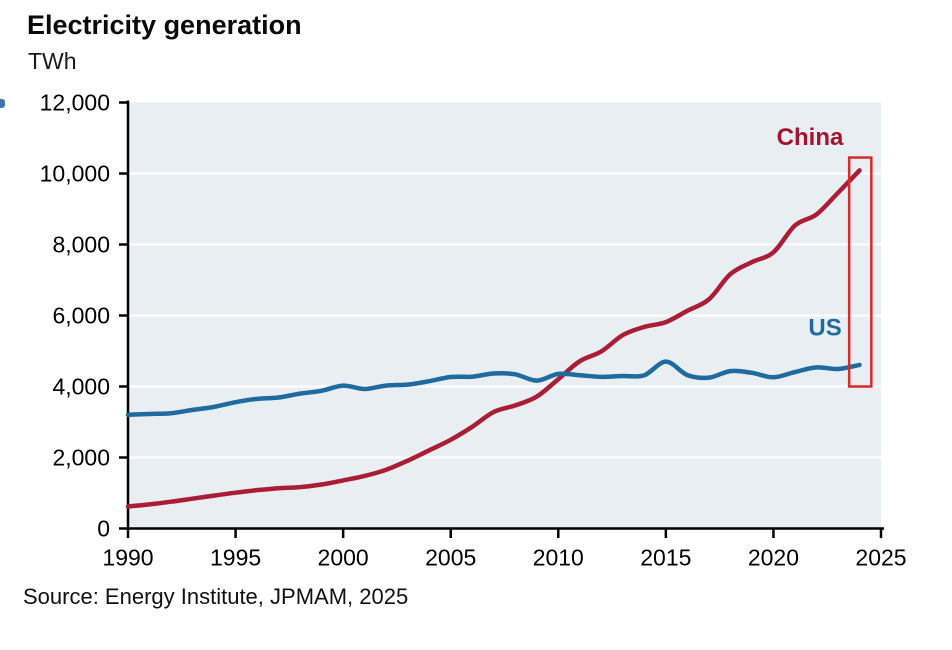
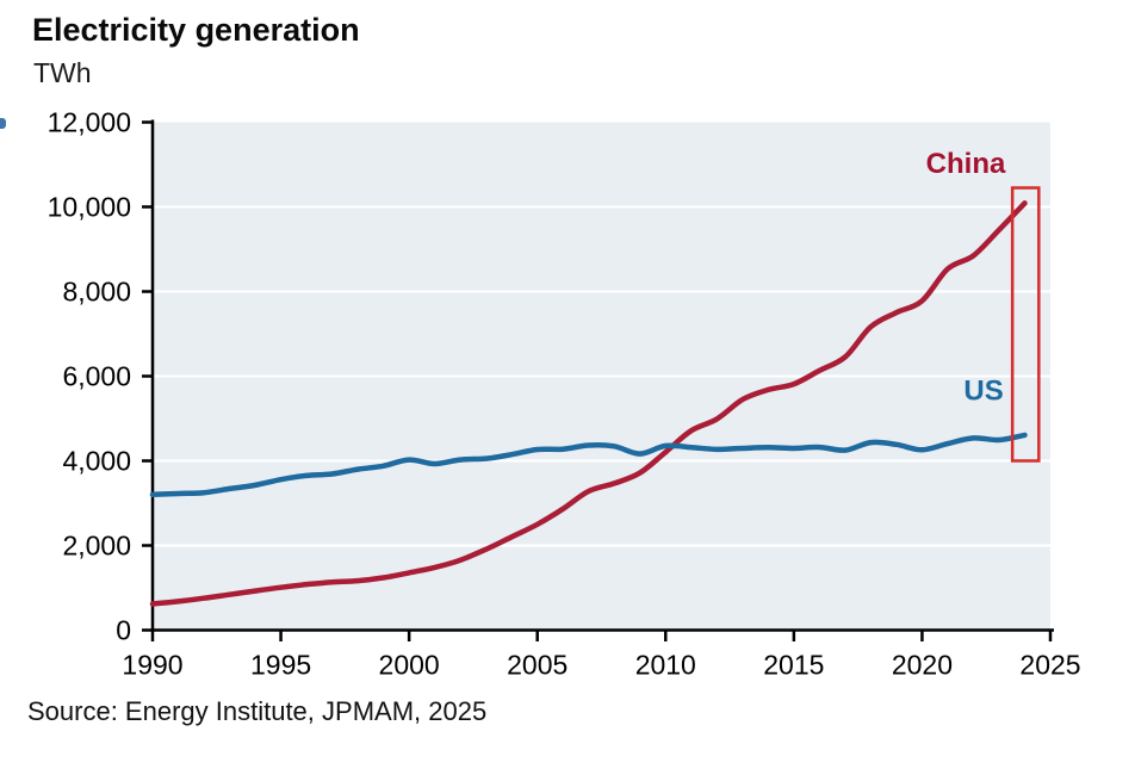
US/2015: 4700 -> 4300
